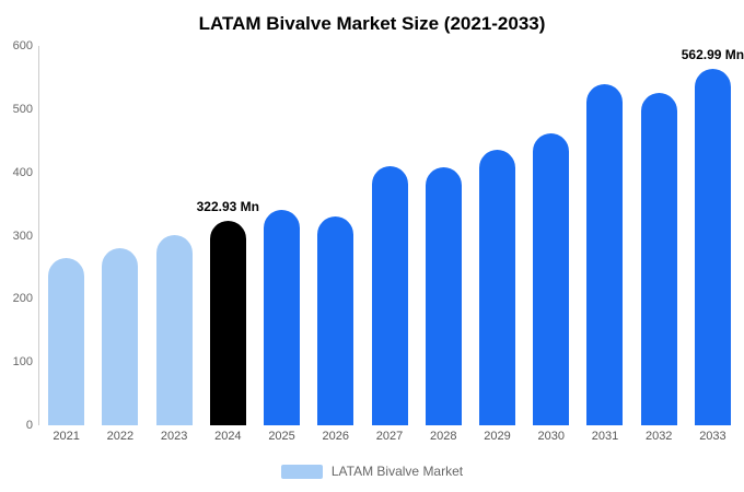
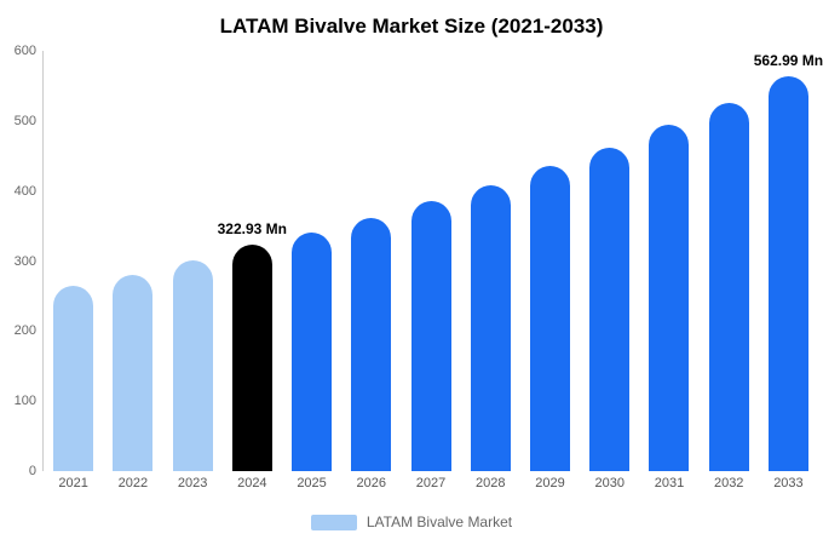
2026: 330 -> 360
2027: 410 -> 380
2031: 540 -> 490
